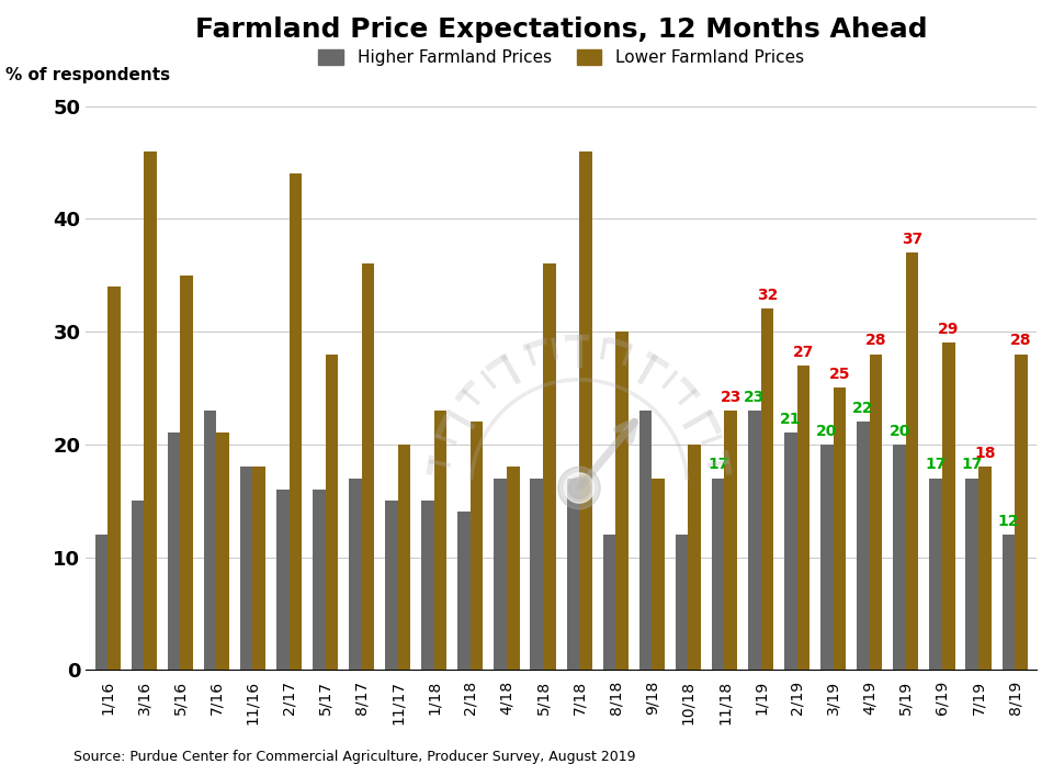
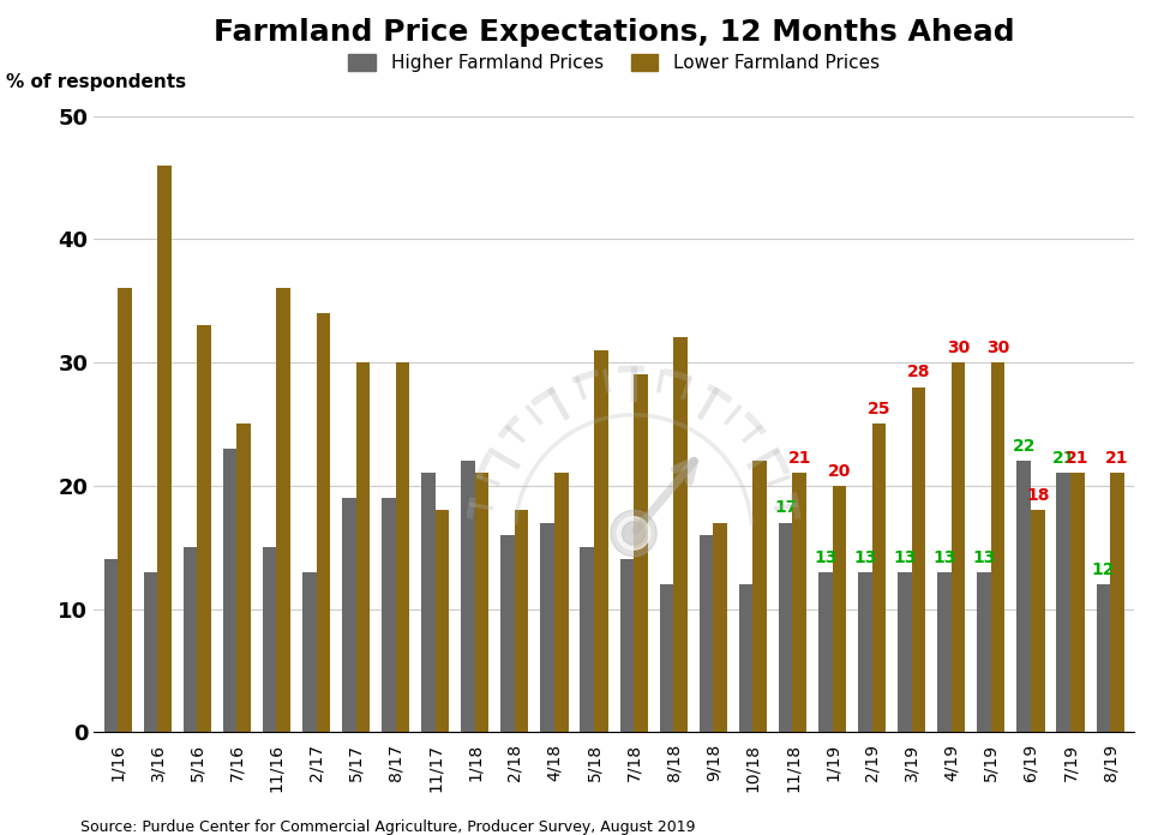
Farmland Price Expectations, 12 Months Ahead/Higher Farmland Prices/1/16: 12 -> 14
Farmland Price Expectations, 12 Months Ahead/Lower Farmland Prices/1/16: 34 -> 36
Farmland Price Expectations, 12 Months Ahead/Higher Farmland Prices/3/16: 15 -> 13
Farmland Price Expectations, 12 Months Ahead/Higher Farmland Prices/5/16: 21 -> 15
Farmland Price Expectations, 12 Months Ahead/Lower Farmland Prices/5/16: 35 -> 33
Farmland Price Expectations, 12 Months Ahead/Lower Farmland Prices/7/16: 21 -> 25
Farmland Price Expectations, 12 Months Ahead/Higher Farmland Prices/11/16: 18 -> 15
Farmland Price Expectations, 12 Months Ahead/Lower Farmland Prices/11/16: 18 -> 36
Farmland Price Expectations, 12 Months Ahead/Higher Farmland Prices/2/17: 16 -> 13
Farmland Price Expectations, 12 Months Ahead/Lower Farmland Prices/2/17: 44 -> 34
Farmland Price Expectations, 12 Months Ahead/Higher Farmland Prices/5/17: 16 -> 19
Farmland Price Expectations, 12 Months Ahead/Lower Farmland Prices/5/17: 28 -> 30
Farmland Price Expectations, 12 Months Ahead/Higher Farmland Prices/8/17: 17 -> 19
Farmland Price Expectations, 12 Months Ahead/Lower Farmland Prices/8/17: 36 -> 30
Farmland Price Expectations, 12 Months Ahead/Higher Farmland Prices/11/17: 15 -> 21
Farmland Price Expectations, 12 Months Ahead/Lower Farmland Prices/11/17: 20 -> 18
Farmland Price Expectations, 12 Months Ahead/Higher Farmland Prices/1/18: 15 -> 22
Farmland Price Expectations, 12 Months Ahead/Lower Farmland Prices/1/18: 23 -> 21
Farmland Price Expectations, 12 Months Ahead/Higher Farmland Prices/2/18: 14 -> 16
Farmland Price Expectations, 12 Months Ahead/Lower Farmland Prices/2/18: 22 -> 18
Farmland Price Expectations, 12 Months Ahead/Lower Farmland Prices/4/18: 18 -> 21
Farmland Price Expectations, 12 Months Ahead/Higher Farmland Prices/5/18: 17 -> 15
Farmland Price Expectations, 12 Months Ahead/Lower Farmland Prices/5/18: 36 -> 31
Farmland Price Expectations, 12 Months Ahead/Higher Farmland Prices/7/18: 17 -> 14
Farmland Price Expectations, 12 Months Ahead/Lower Farmland Prices/7/18: 46 -> 29
Farmland Price Expectations, 12 Months Ahead/Lower Farmland Prices/8/18: 30 -> 32
Farmland Price Expectations, 12 Months Ahead/Higher Farmland Prices/9/18: 23 -> 16
Farmland Price Expectations, 12 Months Ahead/Lower Farmland Prices/10/18: 20 -> 22
Farmland Price Expectations, 12 Months Ahead/Lower Farmland Prices/11/18: 23 -> 21
Farmland Price Expectations, 12 Months Ahead/Higher Farmland Prices/1/19: 23 -> 13
Farmland Price Expectations, 12 Months Ahead/Lower Farmland Prices/1/19: 32 -> 20
Farmland Price Expectations, 12 Months Ahead/Higher Farmland Prices/2/19: 21 -> 13
Farmland Price Expectations, 12 Months Ahead/Lower Farmland Prices/2/19: 27 -> 25
Farmland Price Expectations, 12 Months Ahead/Higher Farmland Prices/3/19: 20 -> 13
Farmland Price Expectations, 12 Months Ahead/Lower Farmland Prices/3/19: 25 -> 28
Farmland Price Expectations, 12 Months Ahead/Higher Farmland Prices/4/19: 22 -> 13
Farmland Price Expectations, 12 Months Ahead/Lower Farmland Prices/4/19: 28 -> 30
Farmland Price Expectations, 12 Months Ahead/Higher Farmland Prices/5/19: 20 -> 13
Farmland Price Expectations, 12 Months Ahead/Lower Farmland Prices/5/19: 37 -> 30
Farmland Price Expectations, 12 Months Ahead/Higher Farmland Prices/6/19: 17 -> 22
Farmland Price Expectations, 12 Months Ahead/Lower Farmland Prices/6/19: 29 -> 18
Farmland Price Expectations, 12 Months Ahead/Higher Farmland Prices/7/19: 17 -> 21
Farmland Price Expectations, 12 Months Ahead/Lower Farmland Prices/7/19: 18 -> 21
Farmland Price Expectations, 12 Months Ahead/Lower Farmland Prices/8/19: 28 -> 21
